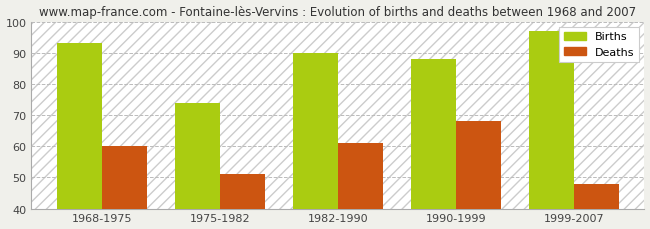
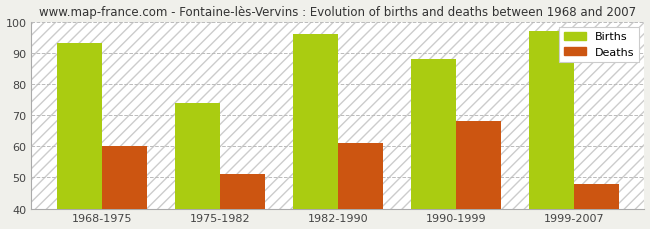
Births/1982-1990: 90 -> 96
